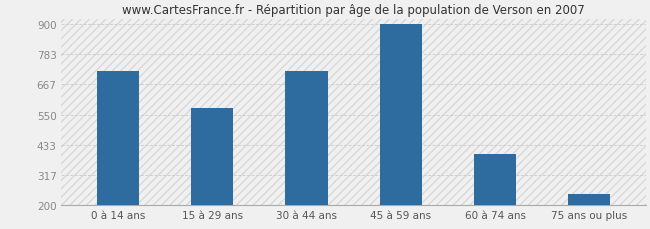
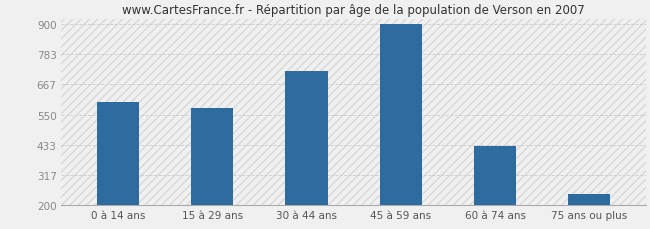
0 à 14 ans: 720 -> 600
60 à 74 ans: 400 -> 430
